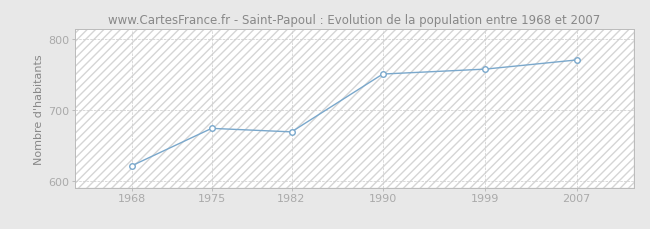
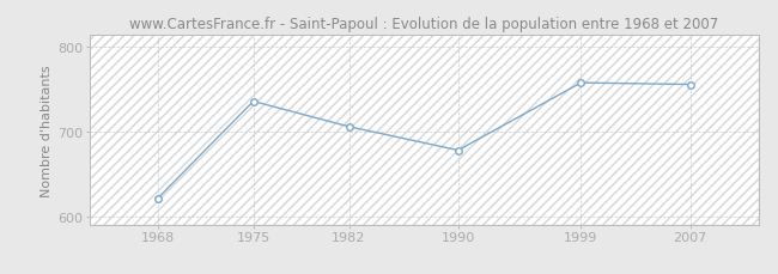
1975: 674 -> 736
1982: 669 -> 706
1990: 751 -> 678
2007: 771 -> 756
